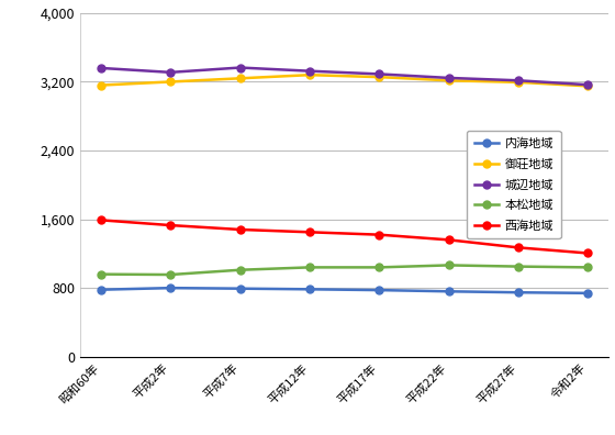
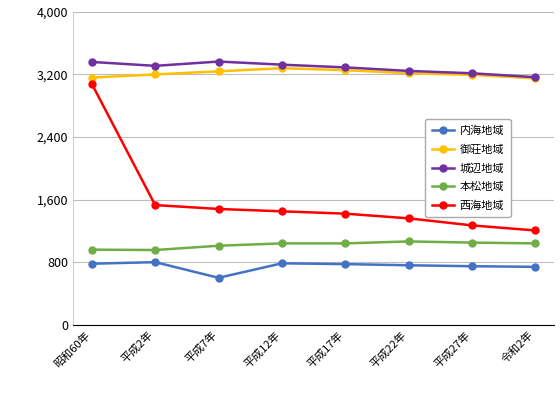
西海地域/昭和60年: 1,590 -> 3,080
内海地域/平成7年: 790 -> 600
